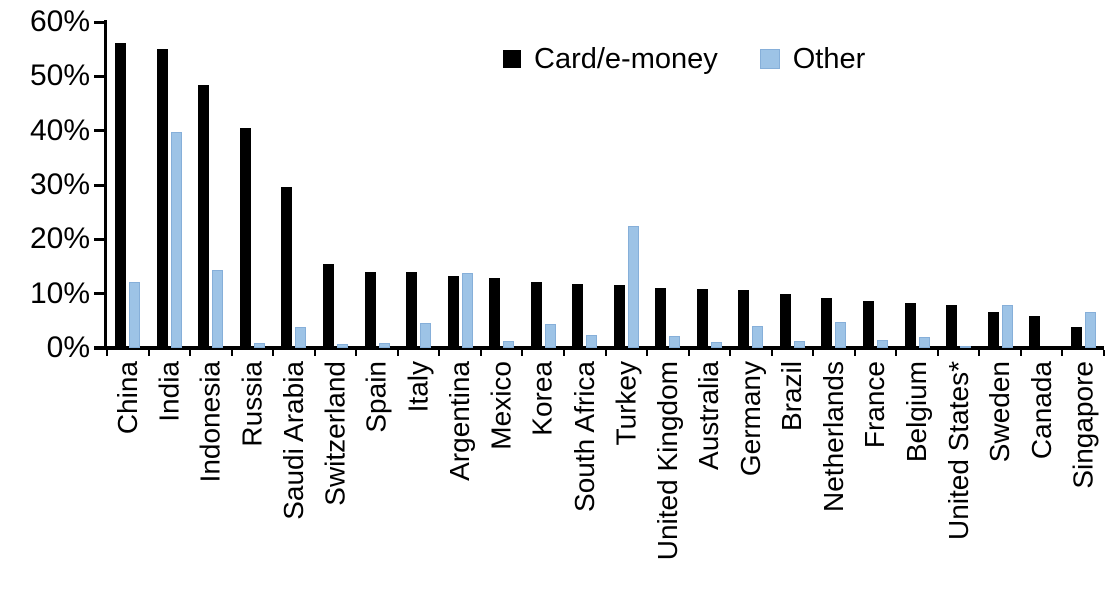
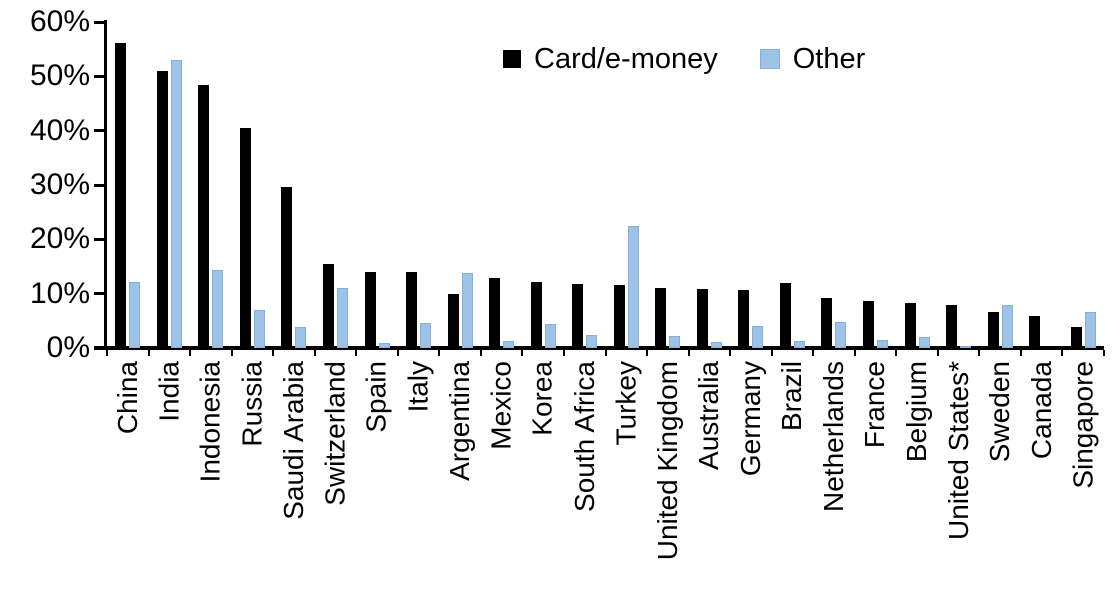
Card/e-money/India: 55% -> 51%
Other/India: 40% -> 53%
Other/Russia: 1% -> 7%
Other/Switzerland: 1% -> 11%
Card/e-money/Argentina: 13% -> 10%
Card/e-money/Brazil: 10% -> 12%
